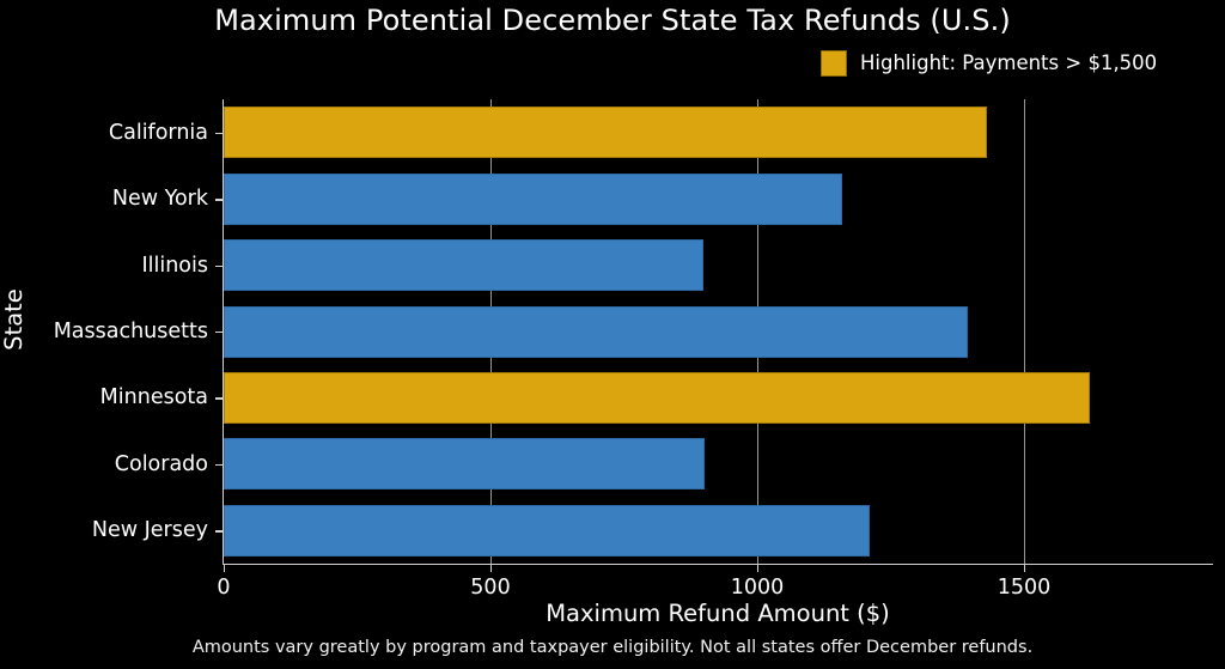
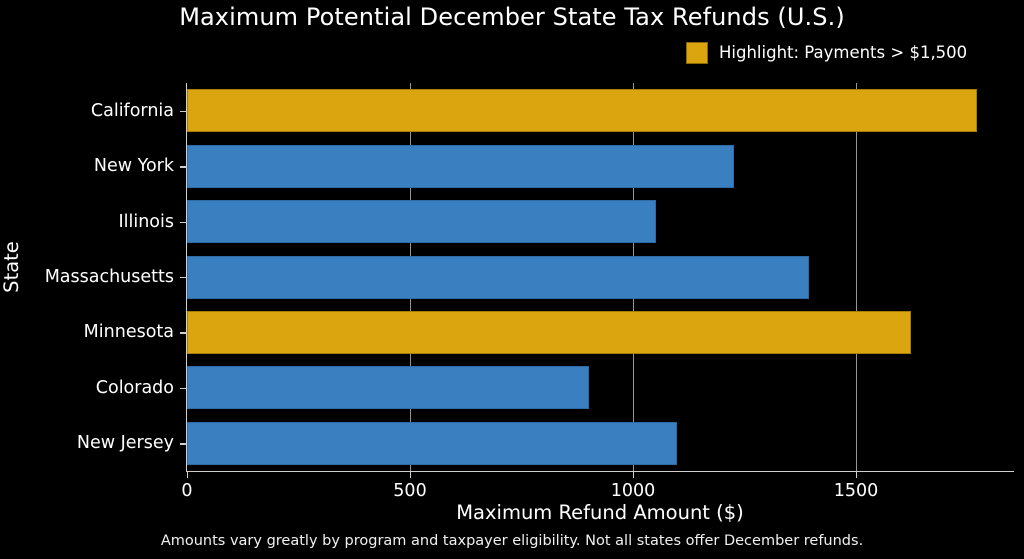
California: 1430 -> 1770
New York: 1160 -> 1230
Illinois: 900 -> 1050
New Jersey: 1210 -> 1100
